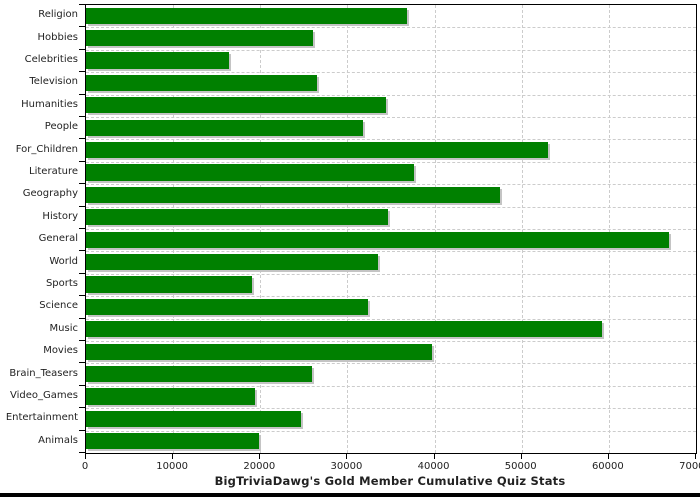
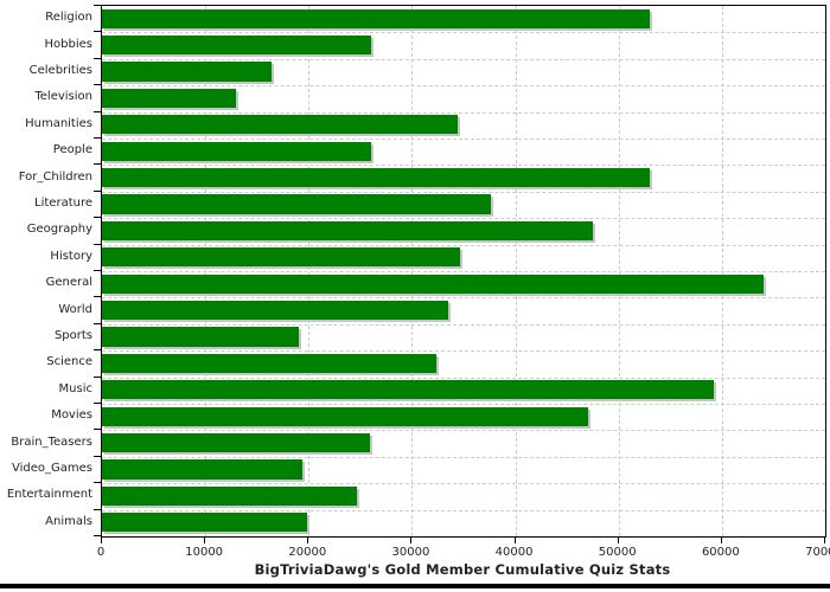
Religion: 37000 -> 53000
Television: 26000 -> 13000
People: 32000 -> 26000
General: 67000 -> 64000
Movies: 40000 -> 47000
